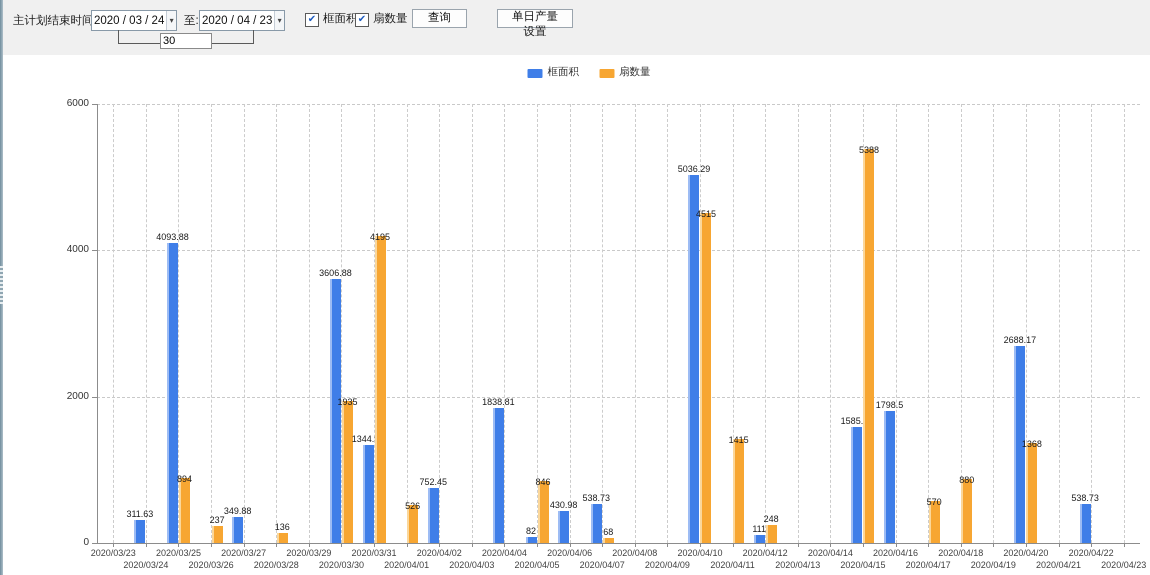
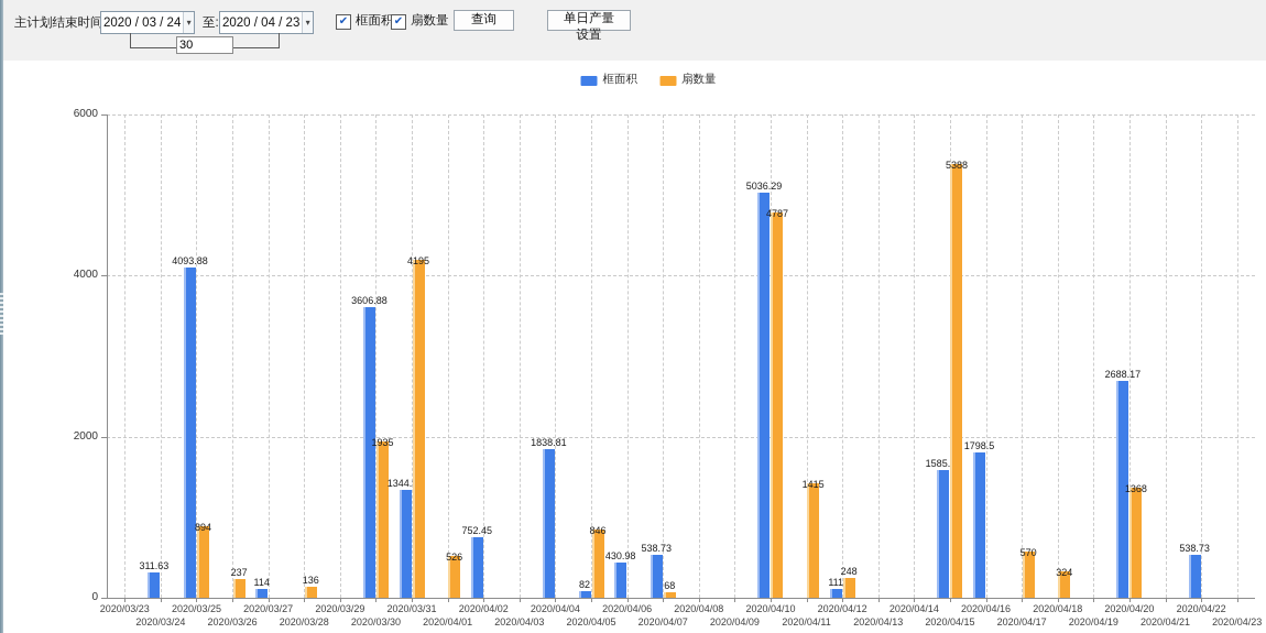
框面积/2020/03/27: 349.88 -> 114
扇数量/2020/04/10: 4515 -> 4787
扇数量/2020/04/18: 880 -> 324
